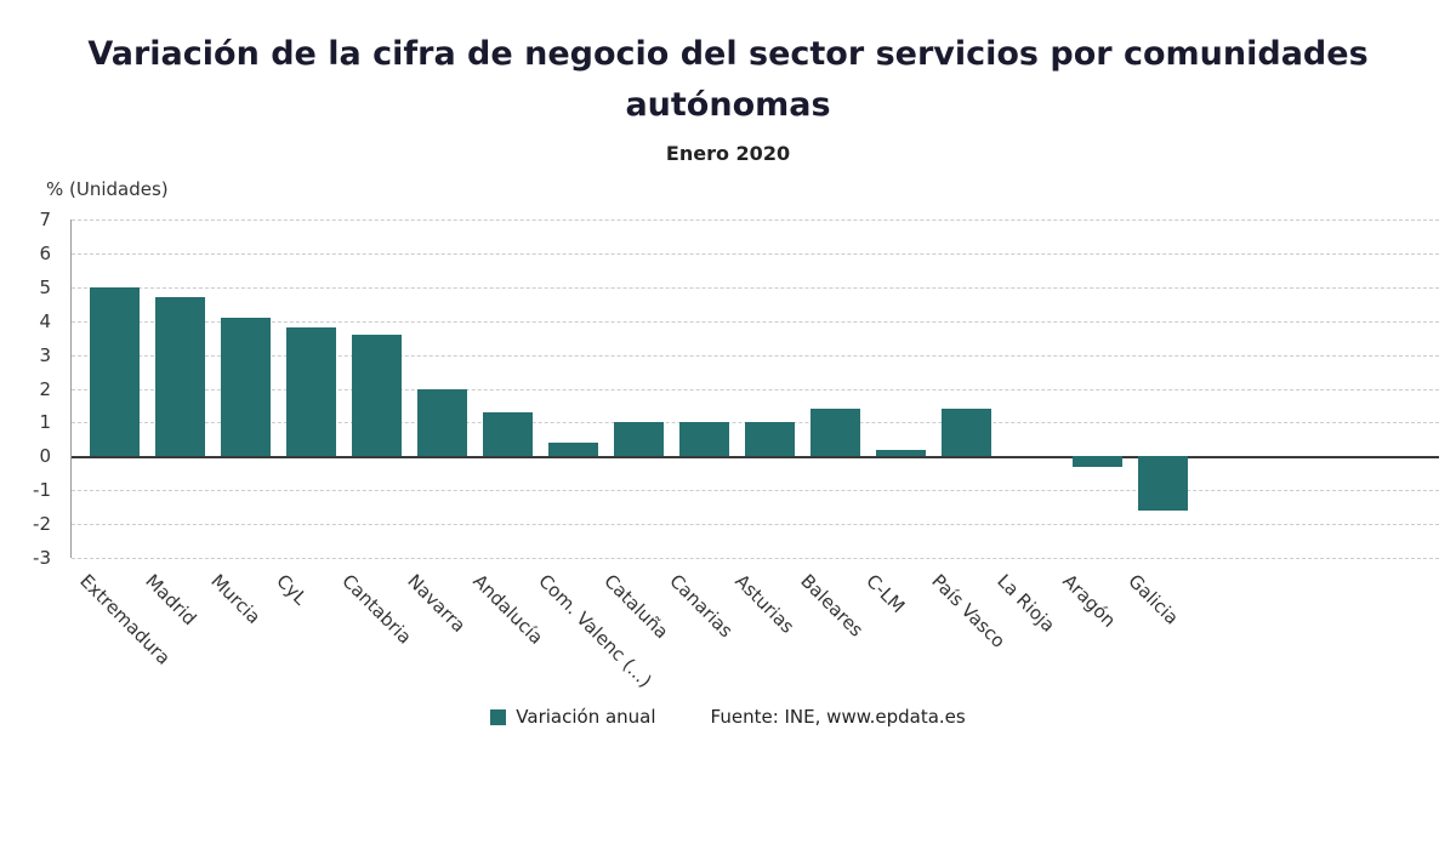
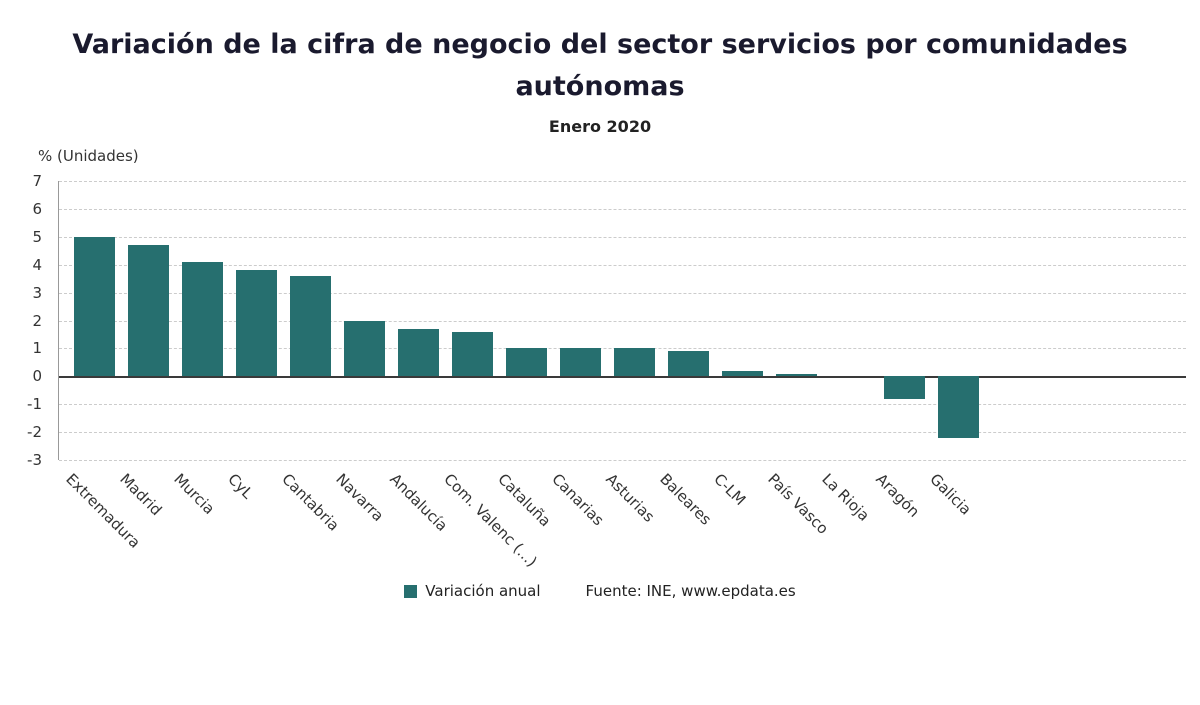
Andalucía: 1.3 -> 1.7
Com. Valenc (...): 0.4 -> 1.6
Baleares: 1.4 -> 0.9
País Vasco: 1.4 -> 0.1
Aragón: -0.3 -> -0.8
Galicia: -1.6 -> -2.2
